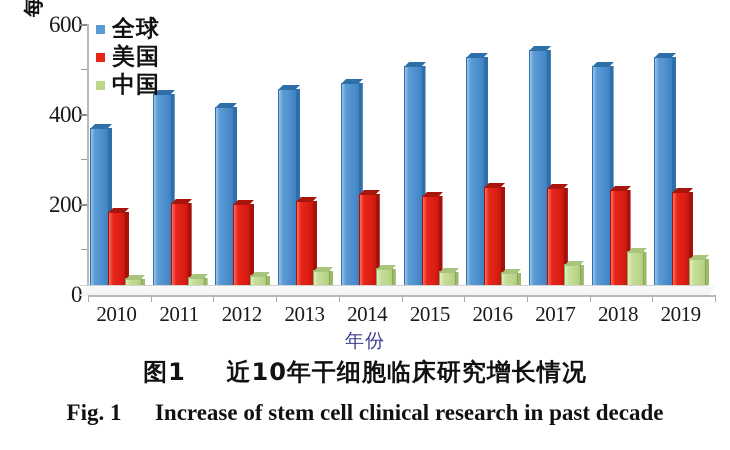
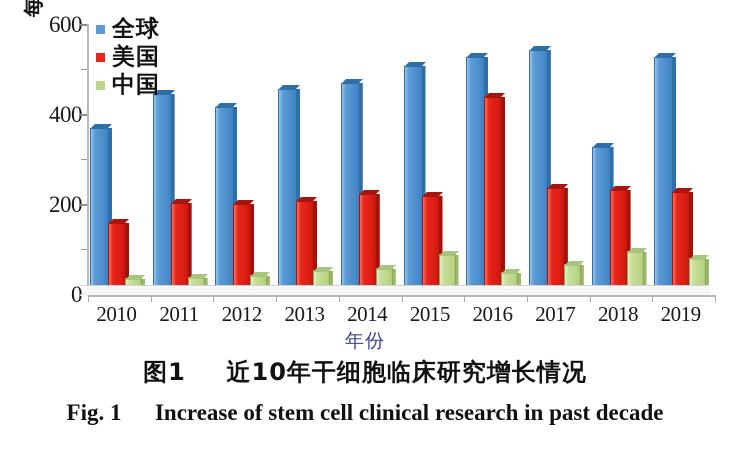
美国/2010: 180 -> 160
中国/2015: 50 -> 90
美国/2016: 240 -> 440
全球/2018: 510 -> 330
